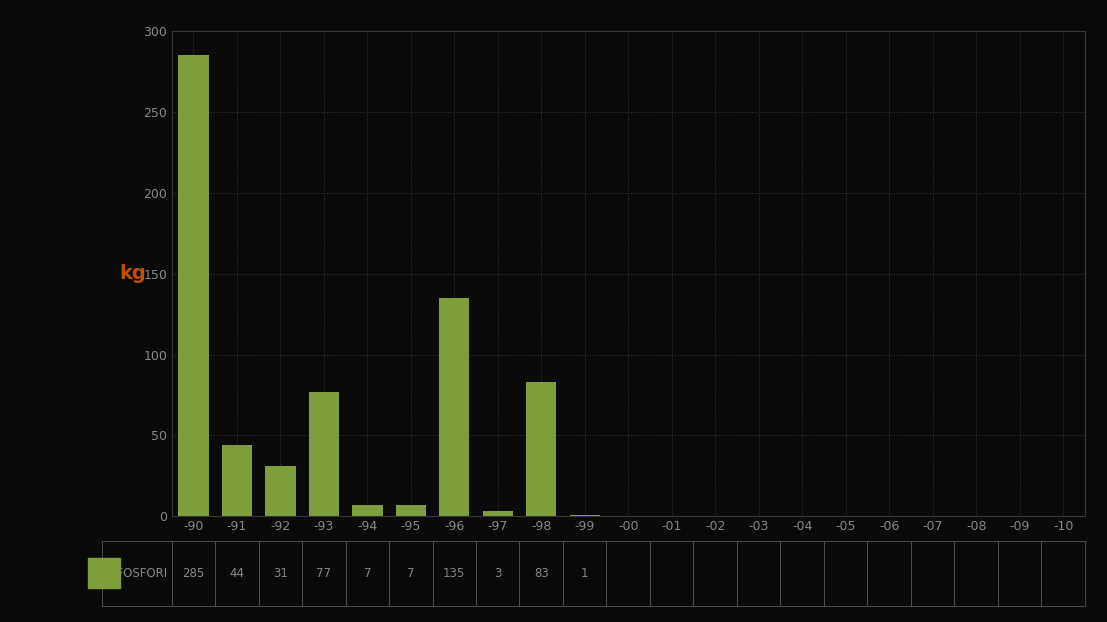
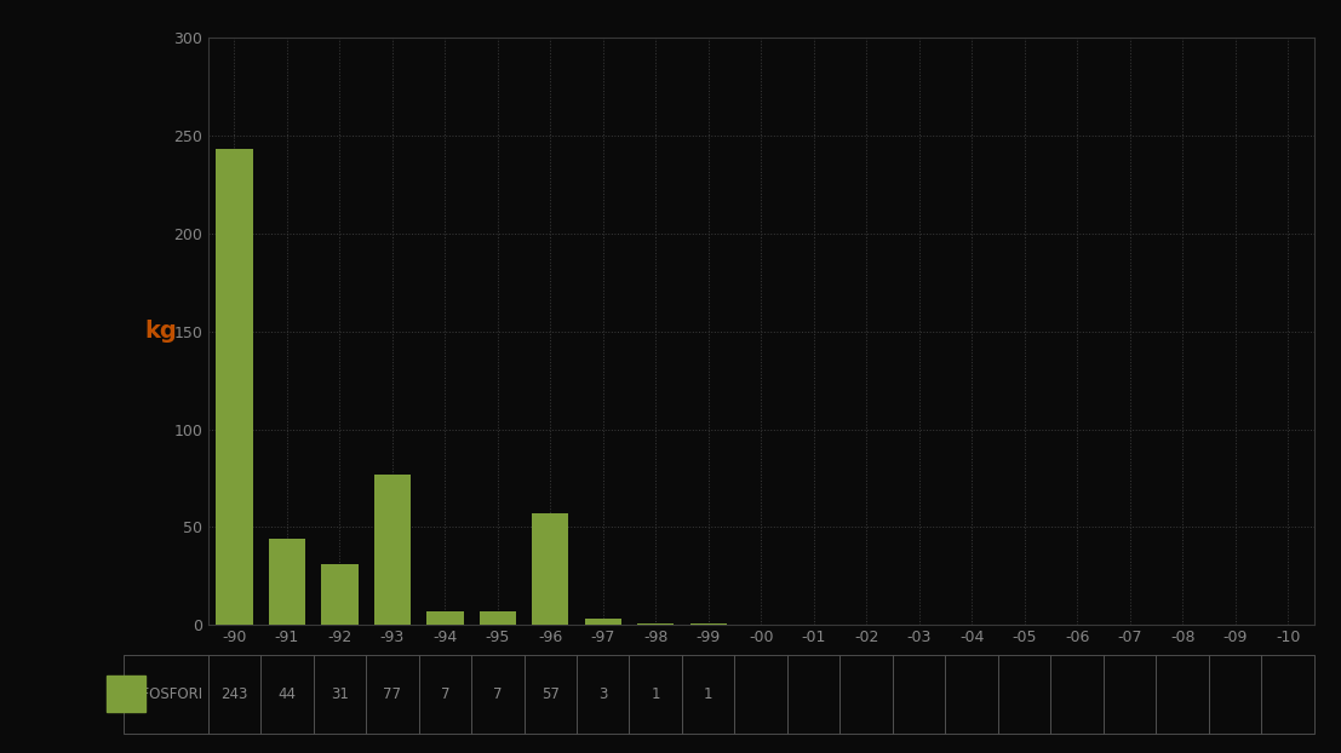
-90: 285 -> 243
-96: 135 -> 57
-98: 83 -> 1
